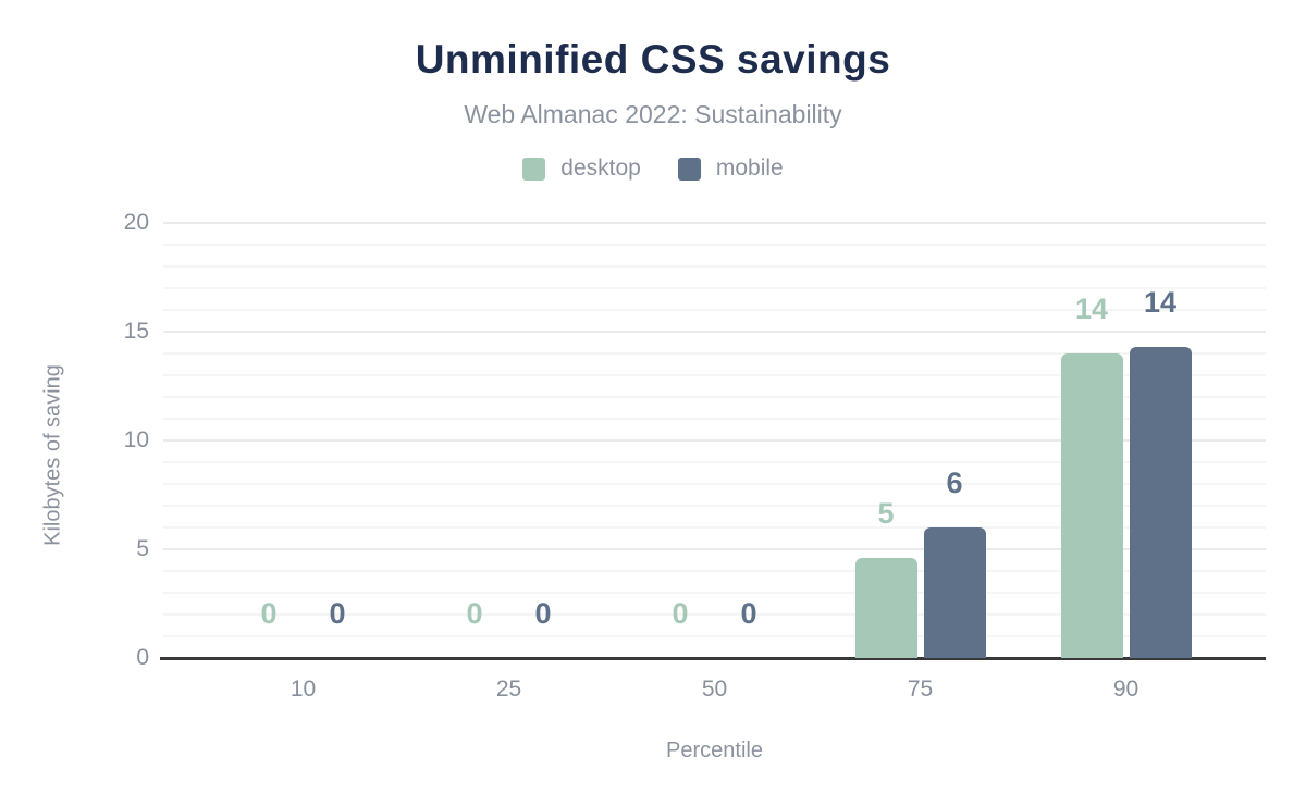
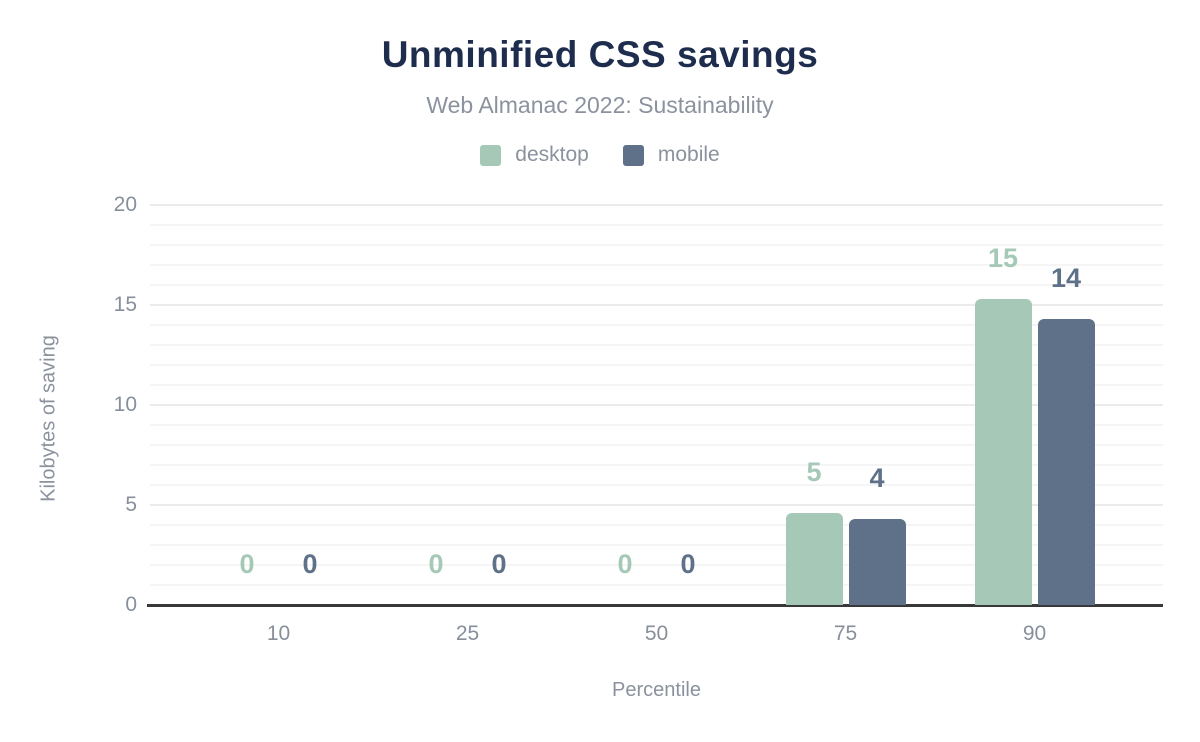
mobile/75: 6 -> 4
desktop/90: 14 -> 15
